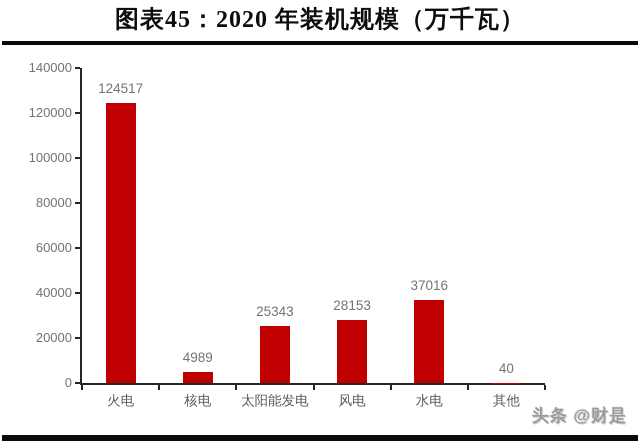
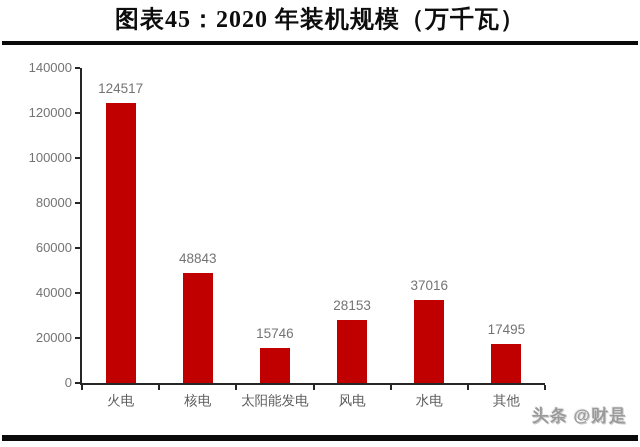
核电: 4989 -> 48843
太阳能发电: 25343 -> 15746
其他: 40 -> 17495
